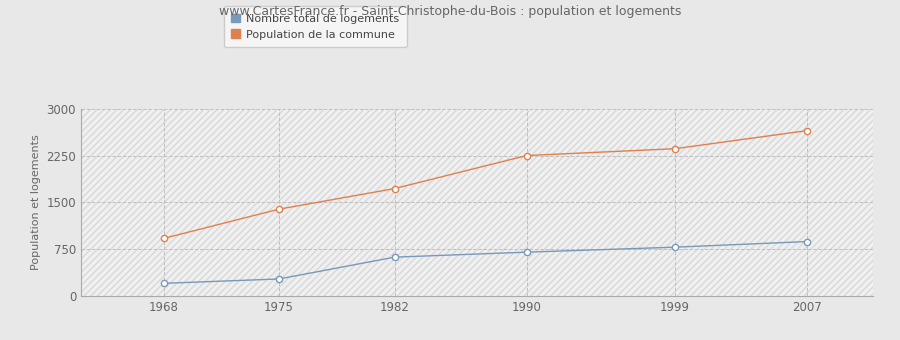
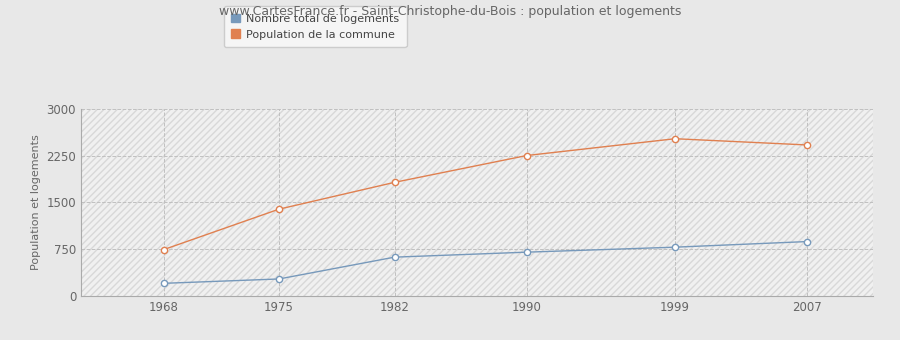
Population de la commune/1968: 920 -> 740
Population de la commune/1982: 1720 -> 1820
Population de la commune/1999: 2360 -> 2520
Population de la commune/2007: 2650 -> 2420
